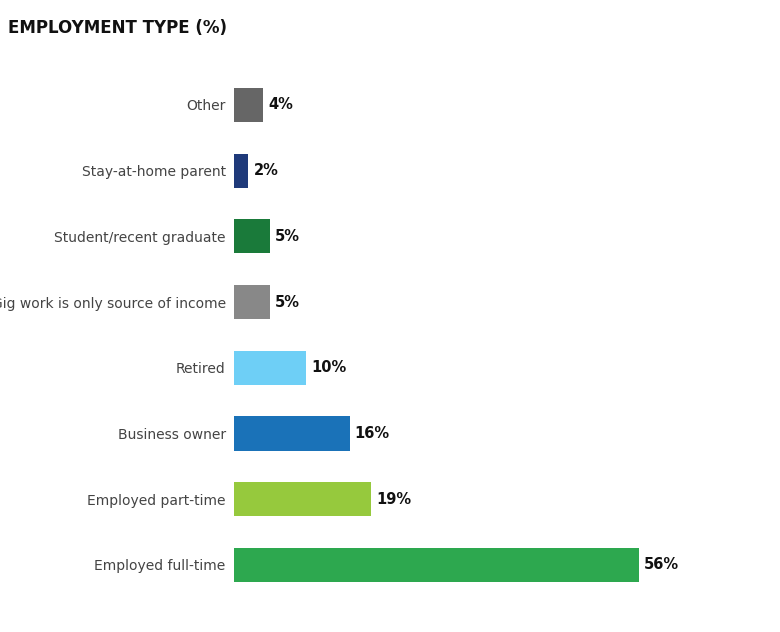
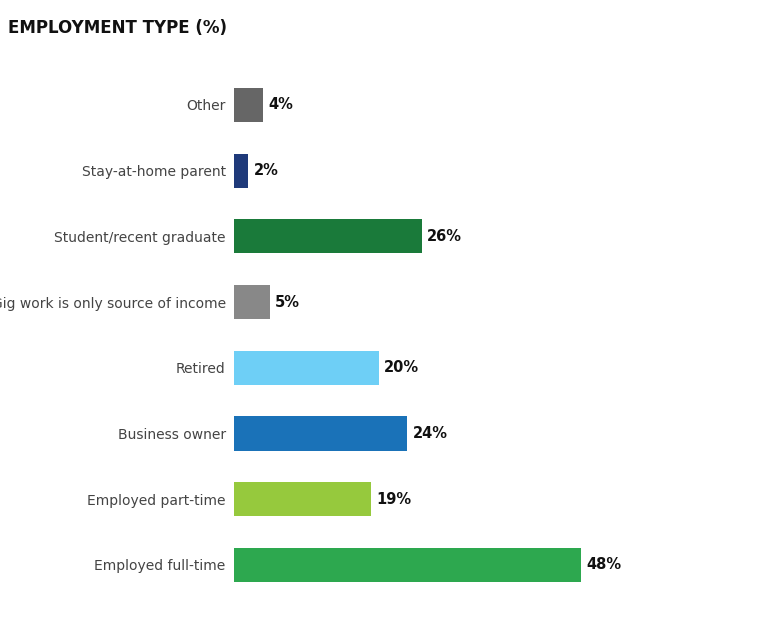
Student/recent graduate: 5% -> 26%
Retired: 10% -> 20%
Business owner: 16% -> 24%
Employed full-time: 56% -> 48%
